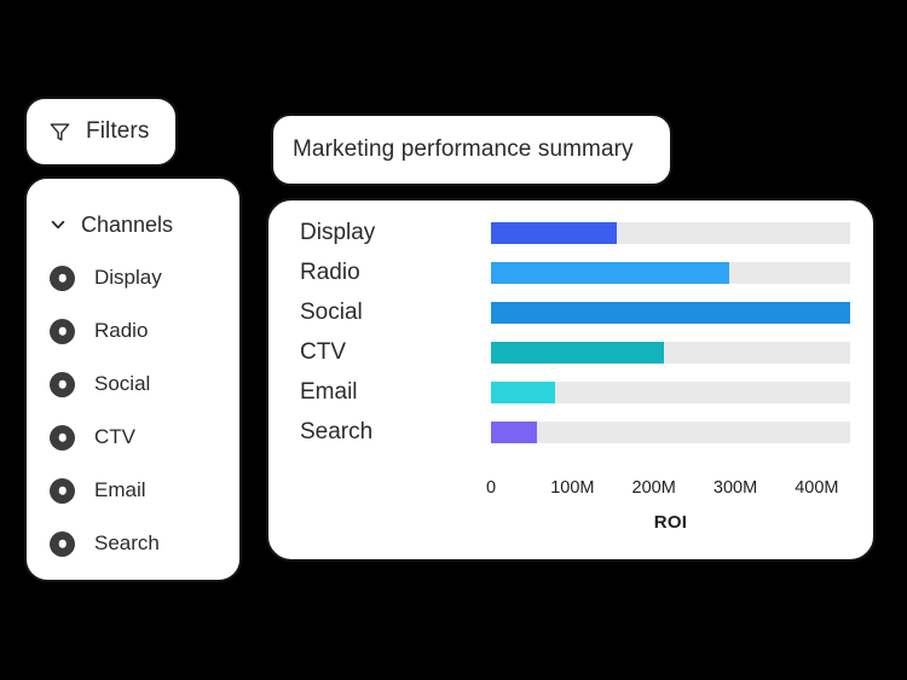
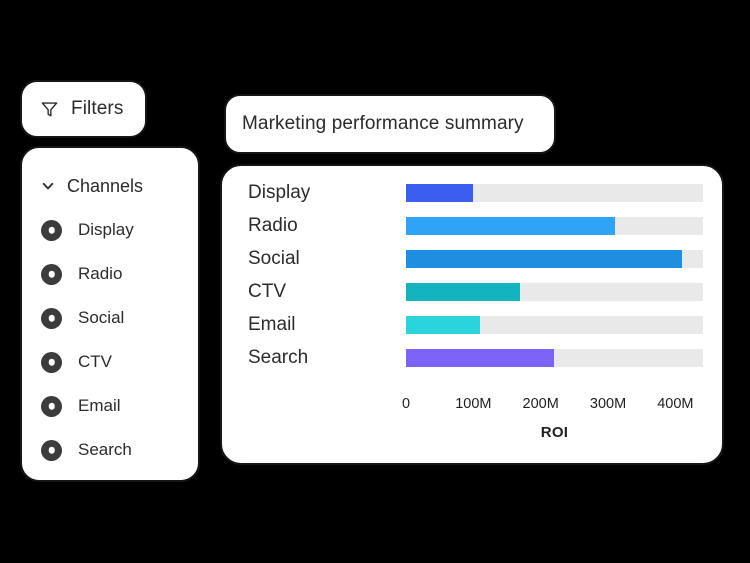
Display: 160M -> 100M
Radio: 290M -> 310M
Social: 440M -> 410M
CTV: 210M -> 170M
Email: 80M -> 110M
Search: 60M -> 220M
